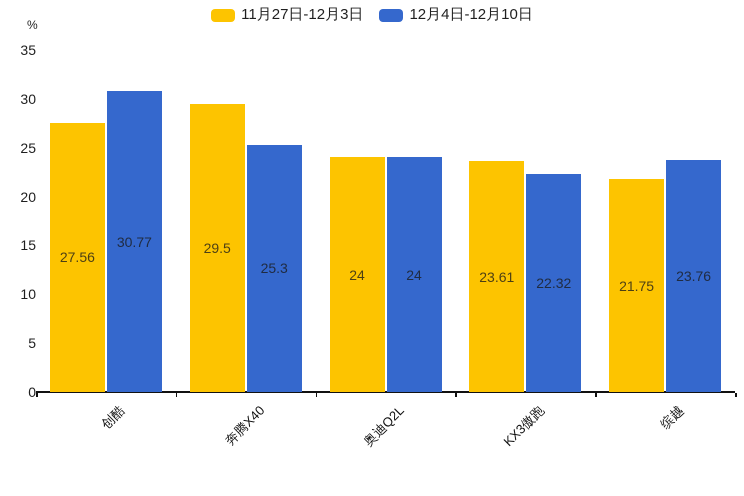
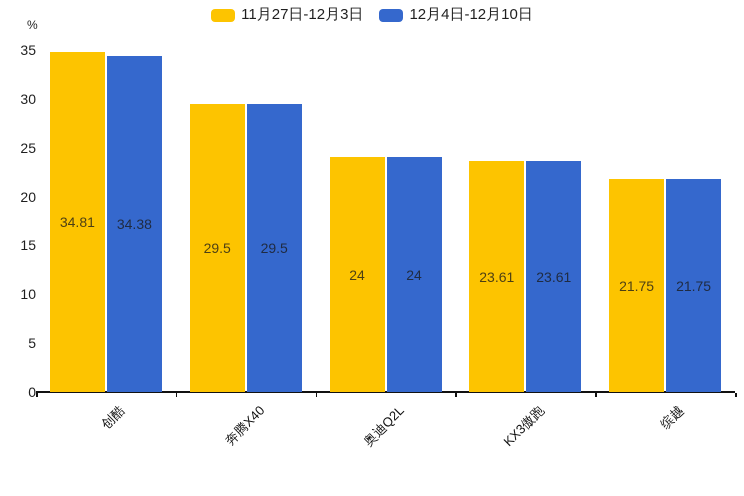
11月27日-12月3日/创酷: 27.56 -> 34.81
12月4日-12月10日/创酷: 30.77 -> 34.38
12月4日-12月10日/奔腾X40: 25.3 -> 29.5
12月4日-12月10日/KX3傲跑: 22.32 -> 23.61
12月4日-12月10日/缤越: 23.76 -> 21.75
